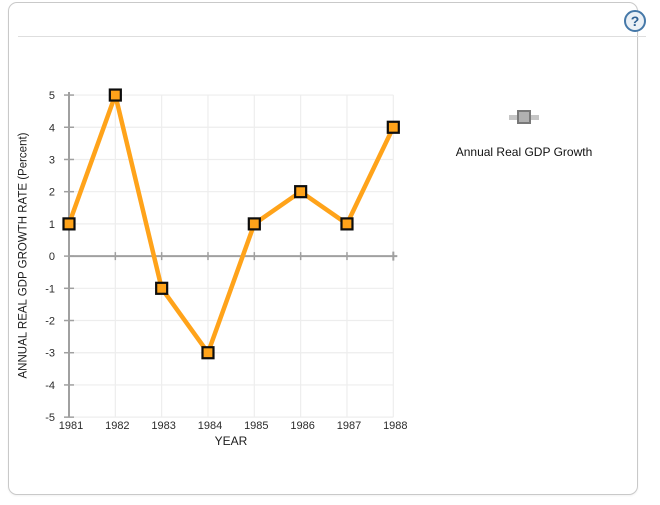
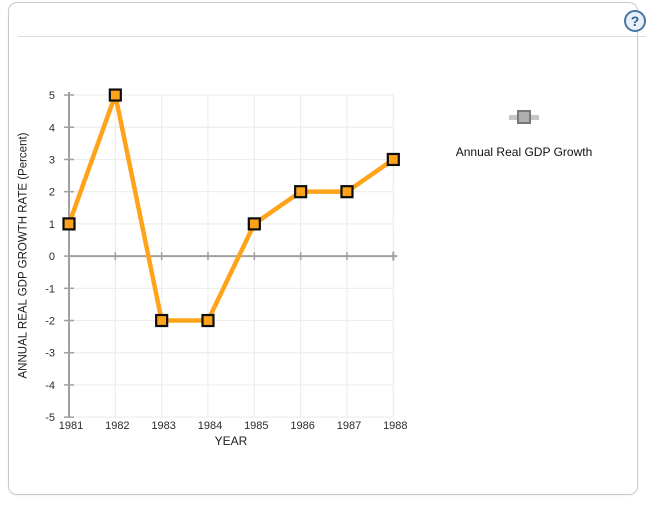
1983: -1 -> -2
1984: -3 -> -2
1987: 1 -> 2
1988: 4 -> 3
